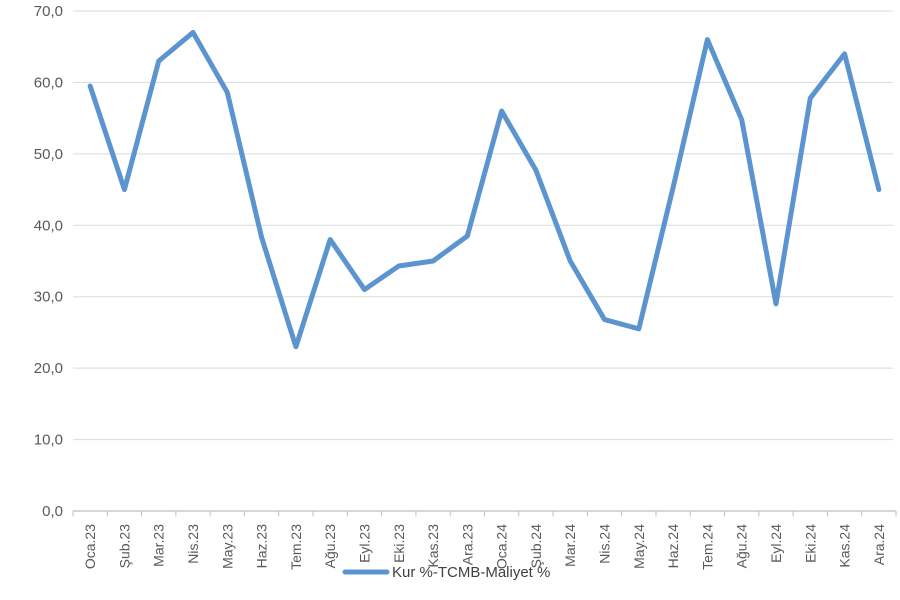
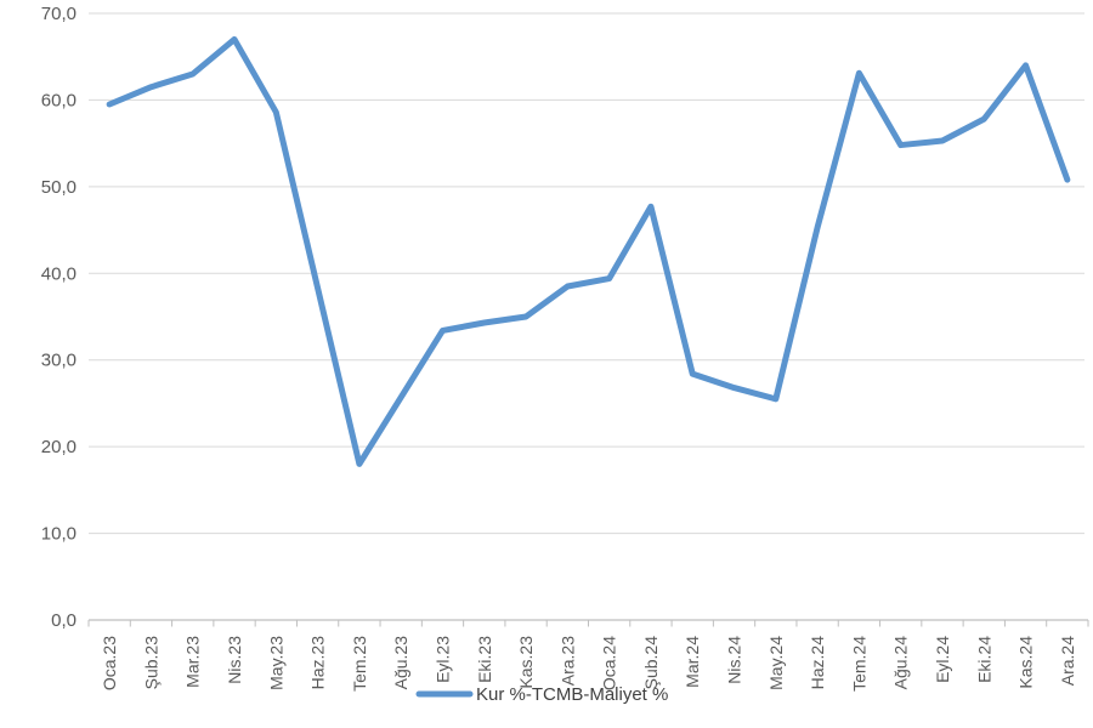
Şub.23: 45 -> 62
Tem.23: 23 -> 18
Ağu.23: 38 -> 26
Eyl.23: 31 -> 33
Oca.24: 56 -> 39
Mar.24: 35 -> 28
Tem.24: 66 -> 63
Eyl.24: 29 -> 55
Ara.24: 45 -> 51
